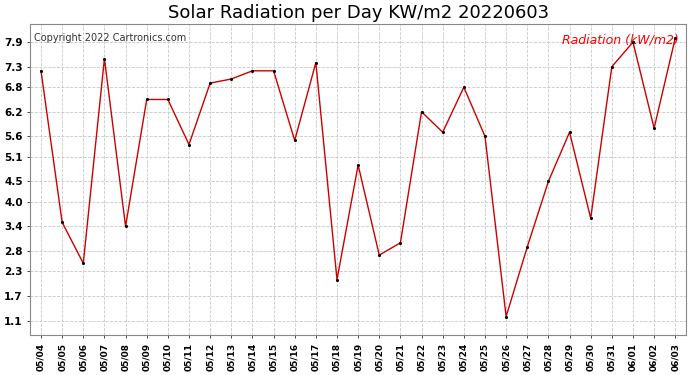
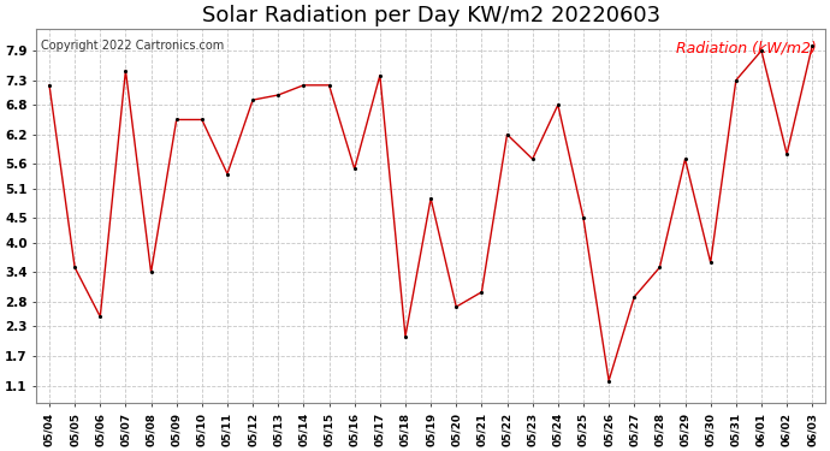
05/25: 5.6 -> 4.5
05/28: 4.5 -> 3.5
